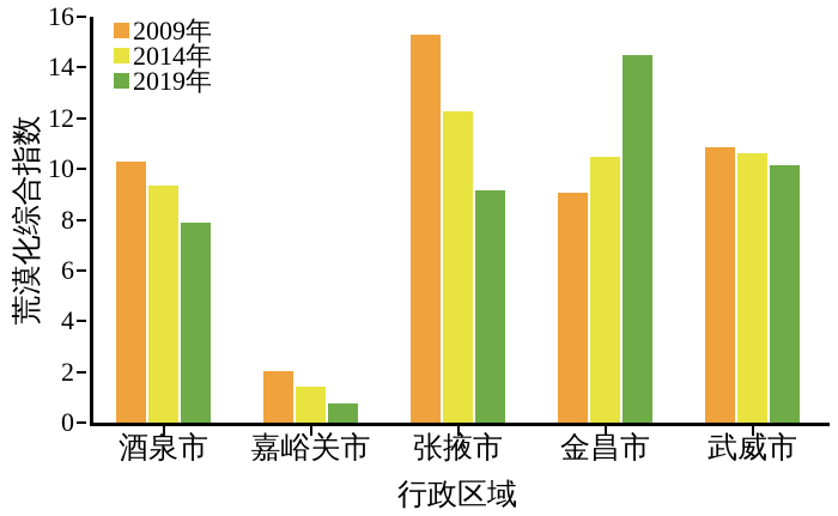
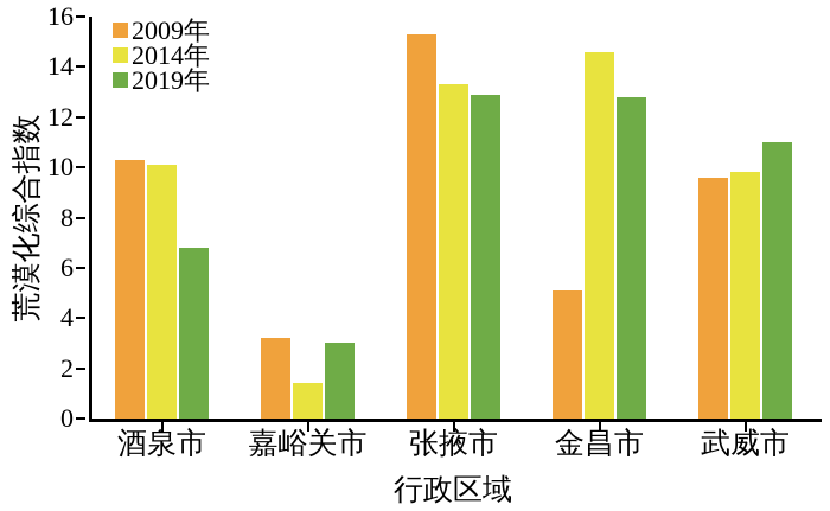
2014年/酒泉市: 9.3 -> 10.1
2019年/酒泉市: 7.9 -> 6.8
2009年/嘉峪关市: 2.0 -> 3.2
2019年/嘉峪关市: 0.8 -> 3.0
2014年/张掖市: 12.2 -> 13.3
2019年/张掖市: 9.2 -> 12.9
2009年/金昌市: 9.1 -> 5.1
2014年/金昌市: 10.5 -> 14.6
2019年/金昌市: 14.5 -> 12.8
2009年/武威市: 10.8 -> 9.6
2014年/武威市: 10.6 -> 9.8
2019年/武威市: 10.2 -> 11.0
